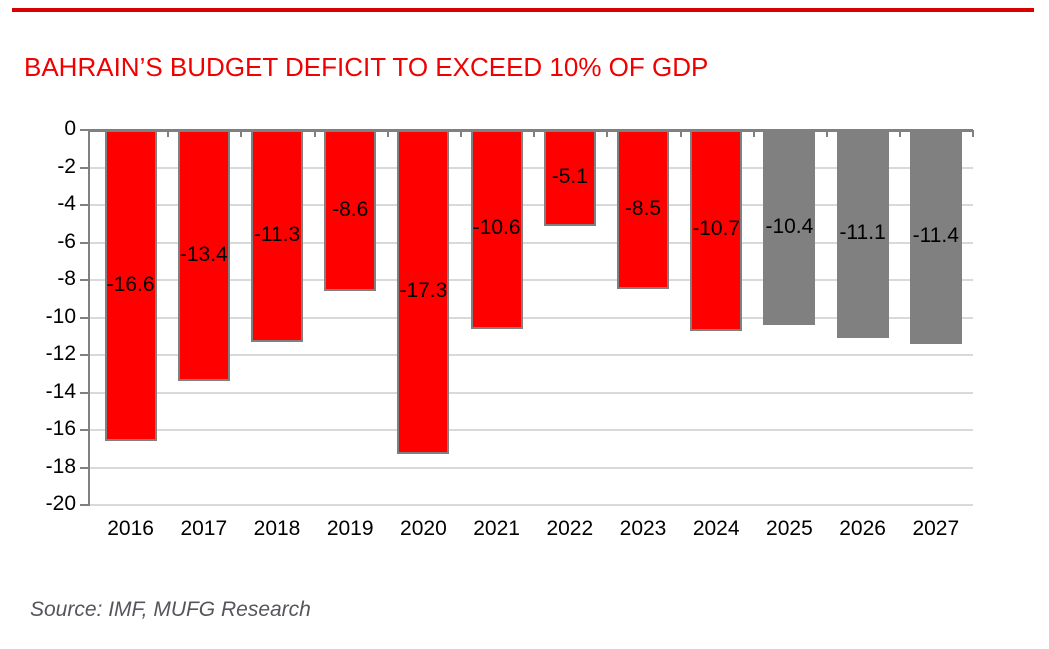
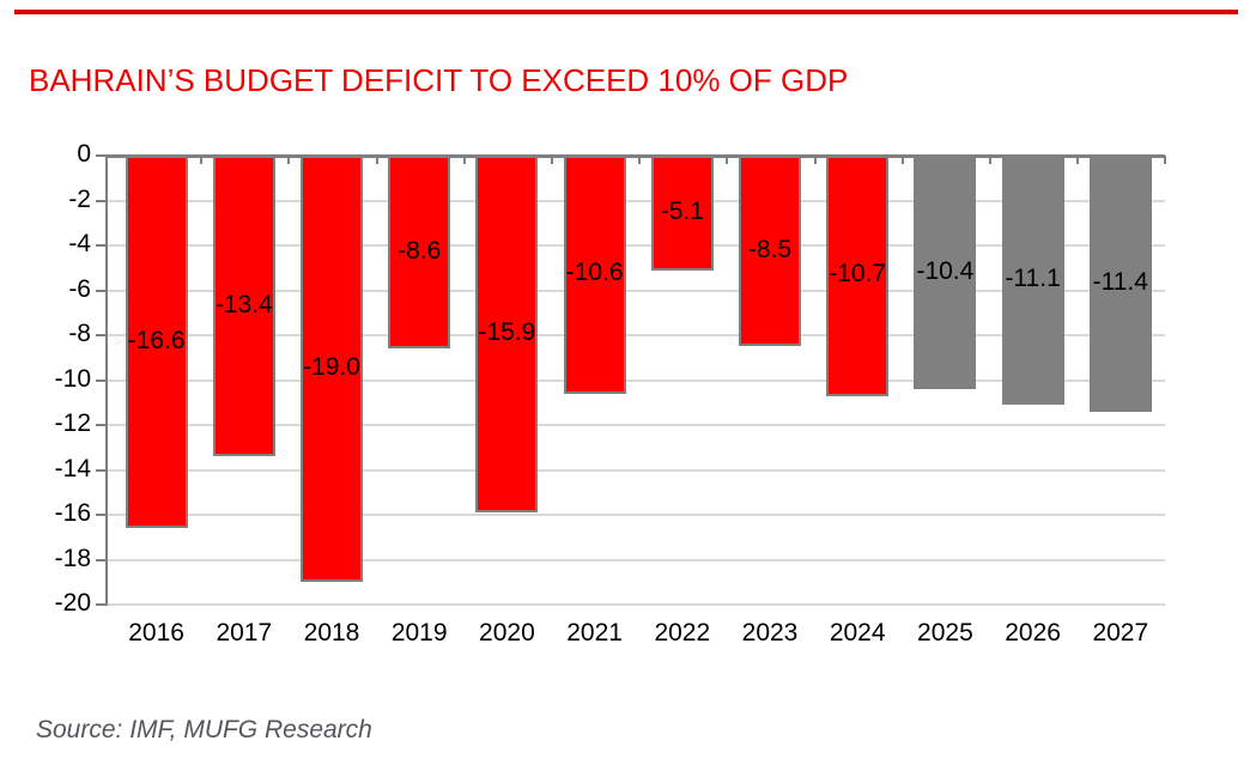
2018: -11.3 -> -19.0
2020: -17.3 -> -15.9
